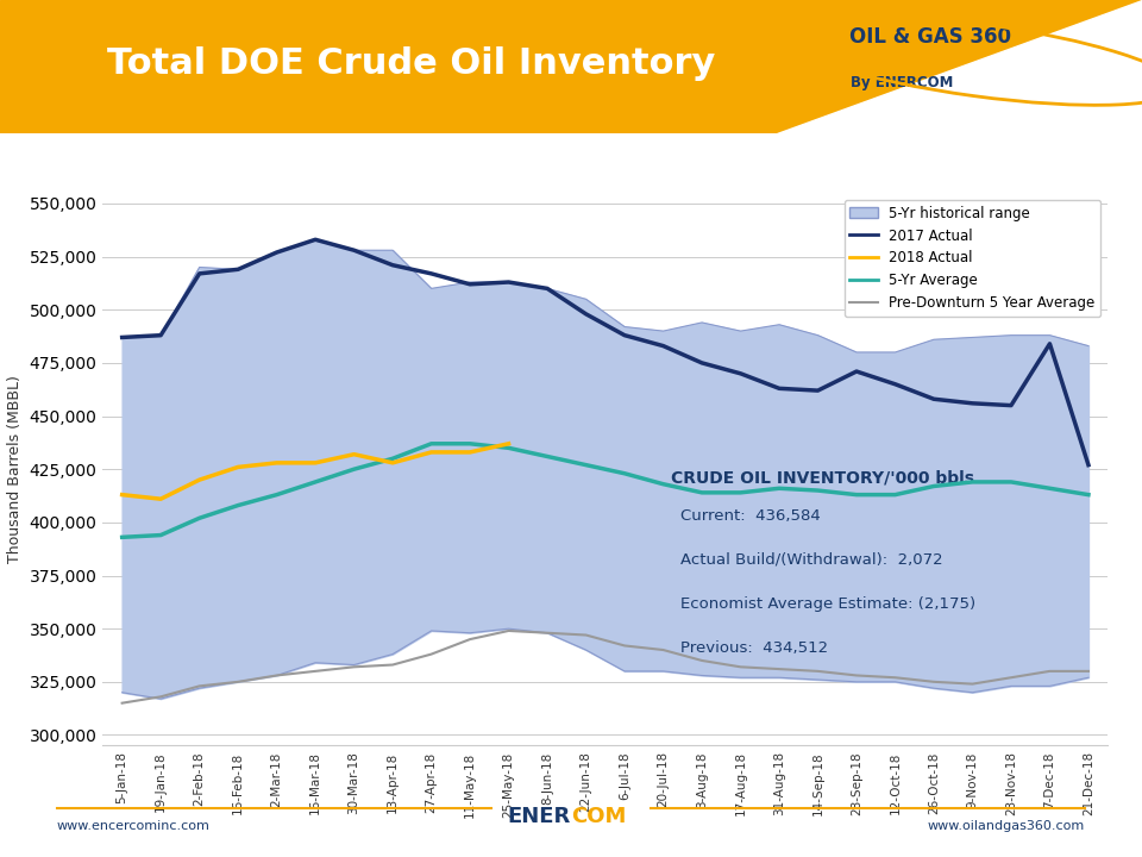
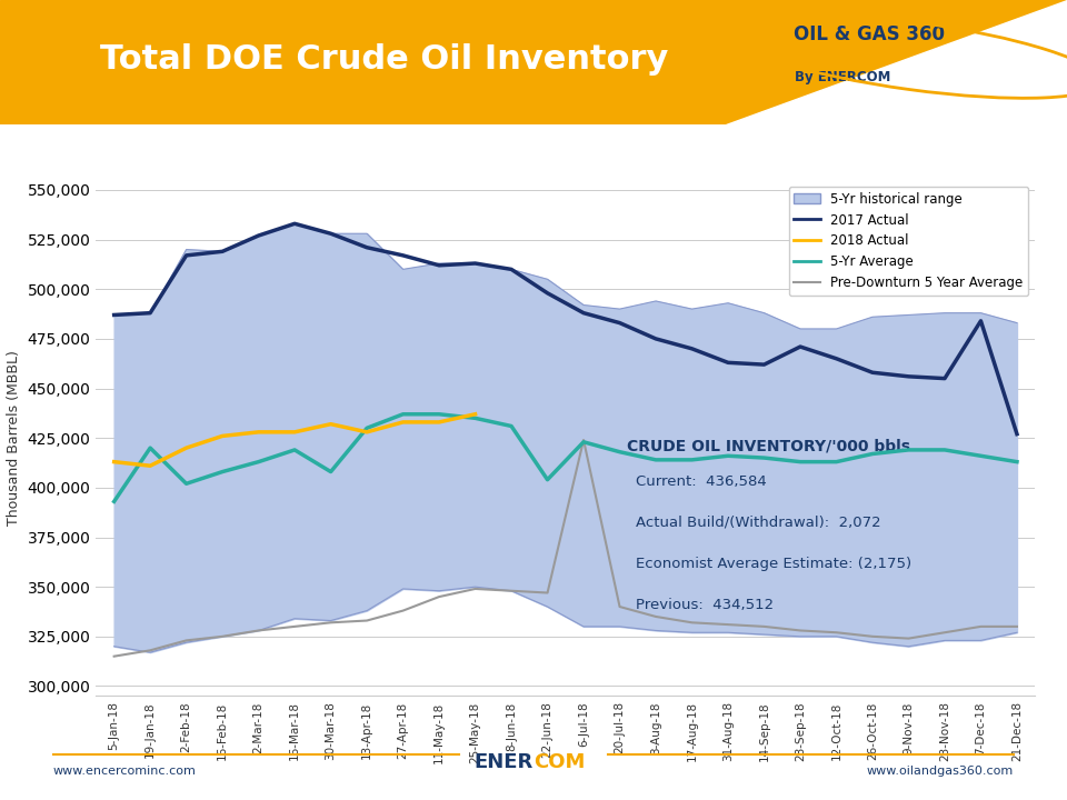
5-Yr Average/19-Jan-18: 394,000 -> 420,000
5-Yr Average/30-Mar-18: 425,000 -> 408,000
5-Yr Average/22-Jun-18: 427,000 -> 404,000
Pre-Downturn 5 Year Average/6-Jul-18: 342,000 -> 424,000
